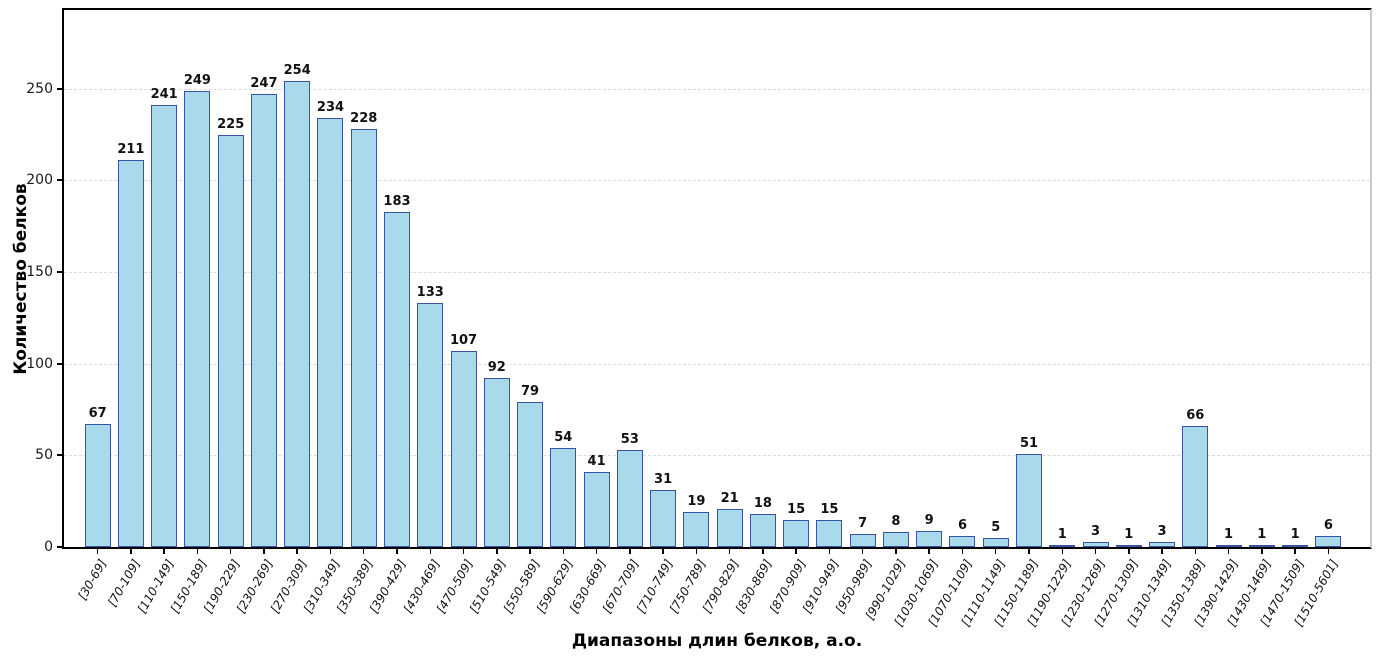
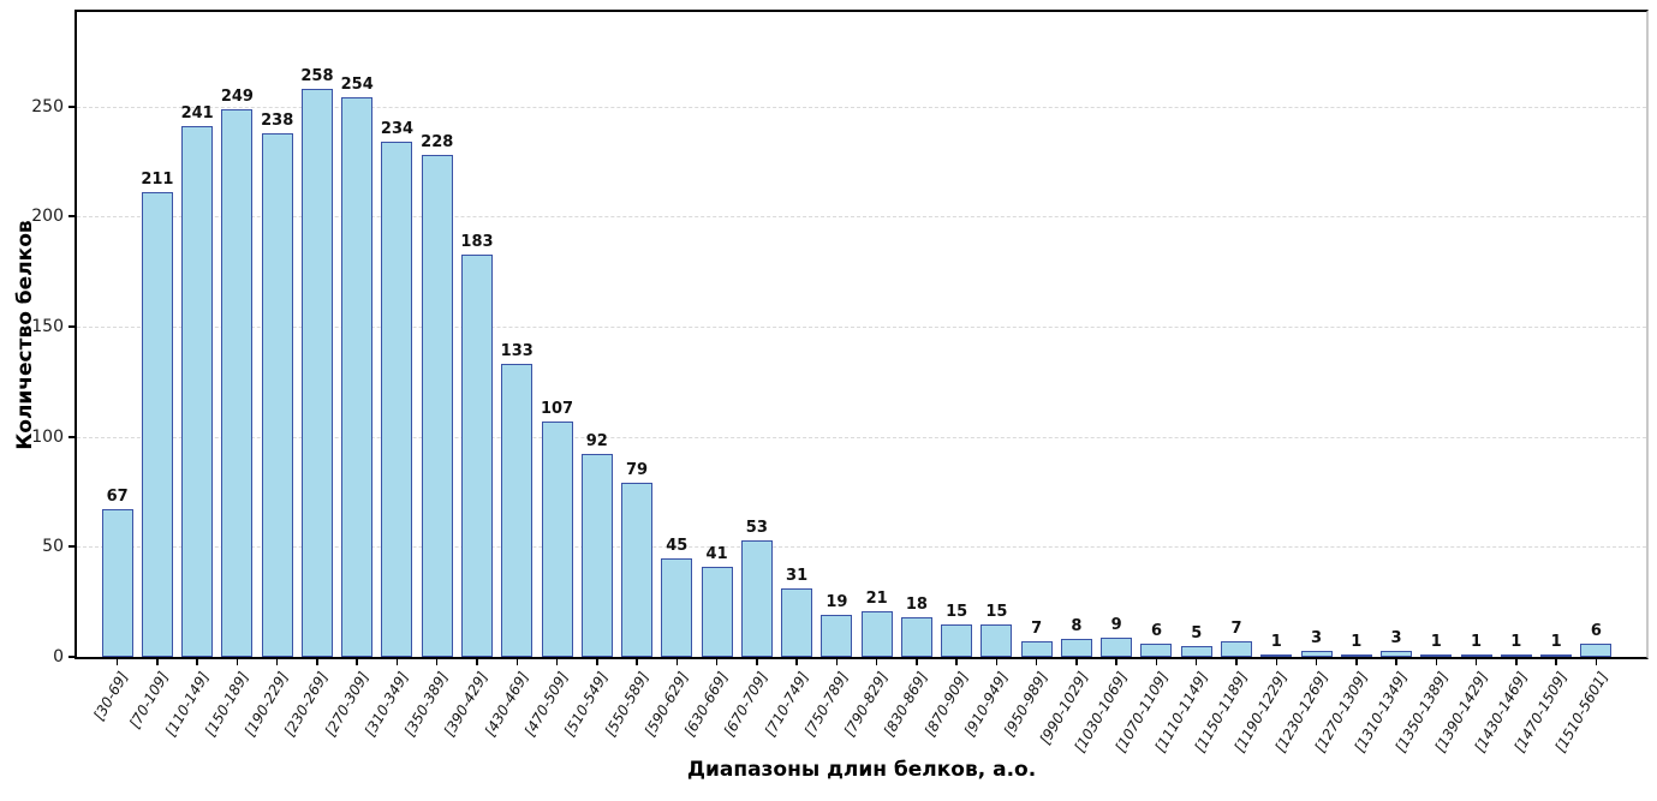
[190-229]: 225 -> 238
[230-269]: 247 -> 258
[590-629]: 54 -> 45
[1150-1189]: 51 -> 7
[1350-1389]: 66 -> 1
